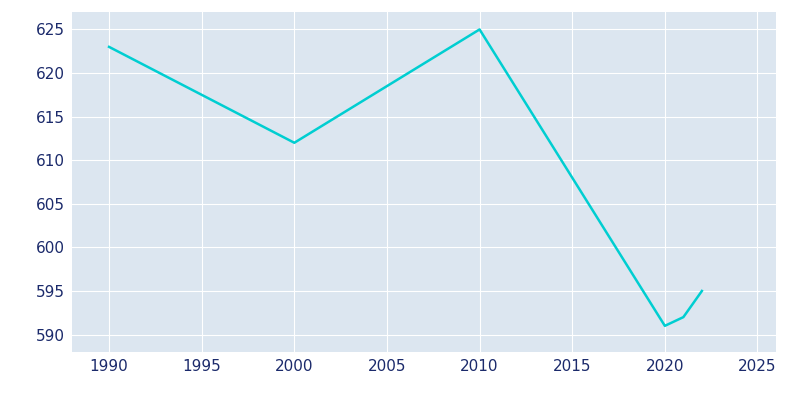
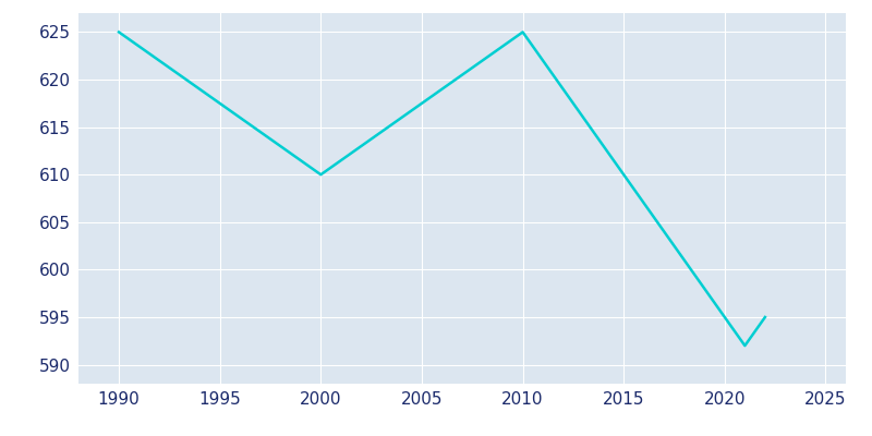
1990: 623 -> 625
2000: 612 -> 610
2020: 591 -> 595
